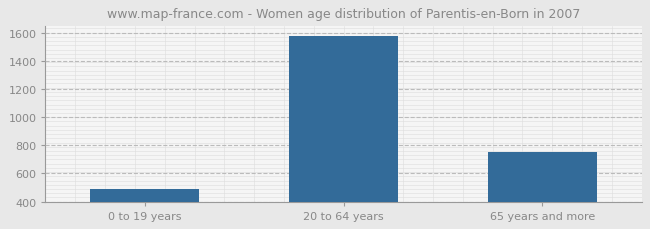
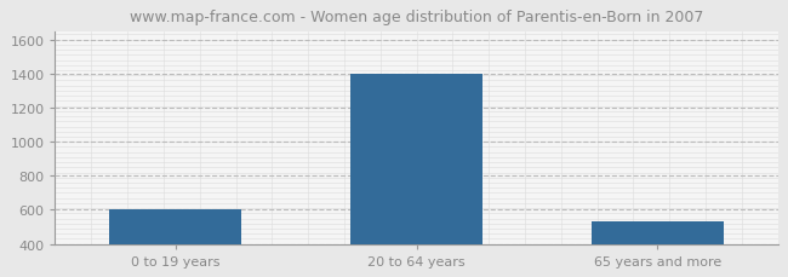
0 to 19 years: 490 -> 600
20 to 64 years: 1580 -> 1400
65 years and more: 750 -> 530
